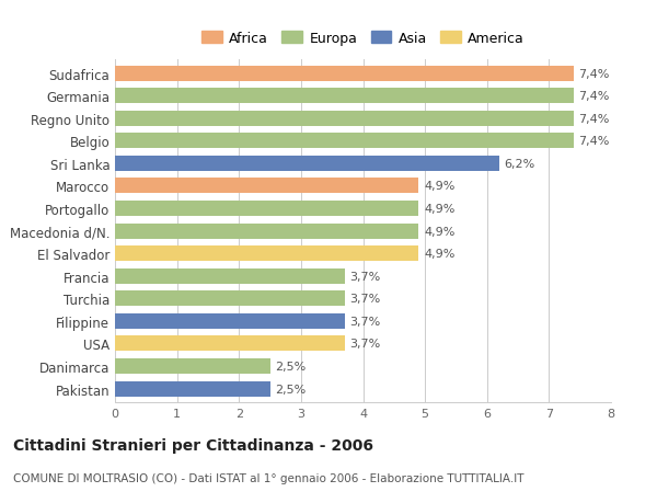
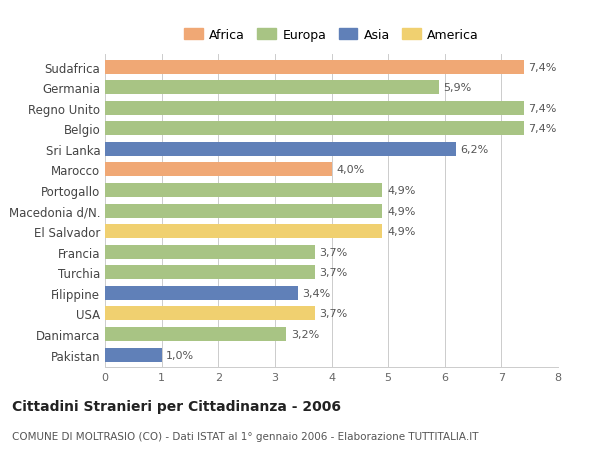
Germania: 7,4% -> 5,9%
Marocco: 4,9% -> 4,0%
Filippine: 3,7% -> 3,4%
Danimarca: 2,5% -> 3,2%
Pakistan: 2,5% -> 1,0%
